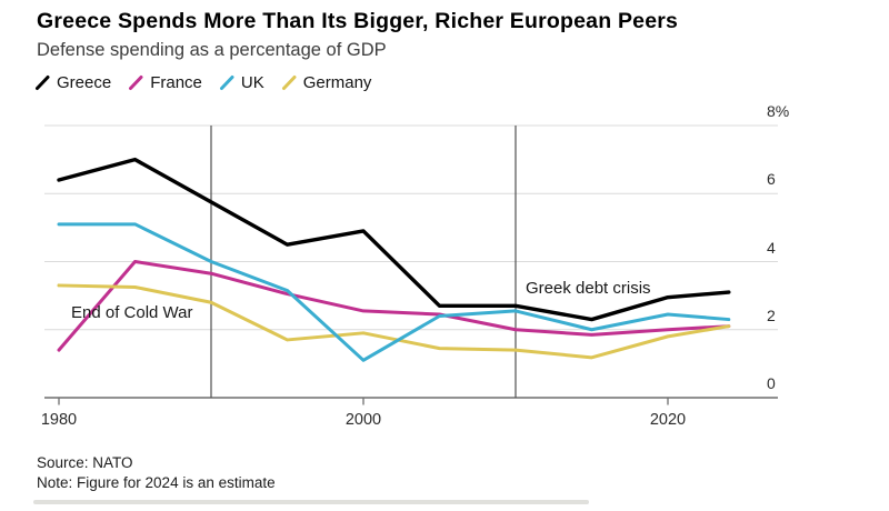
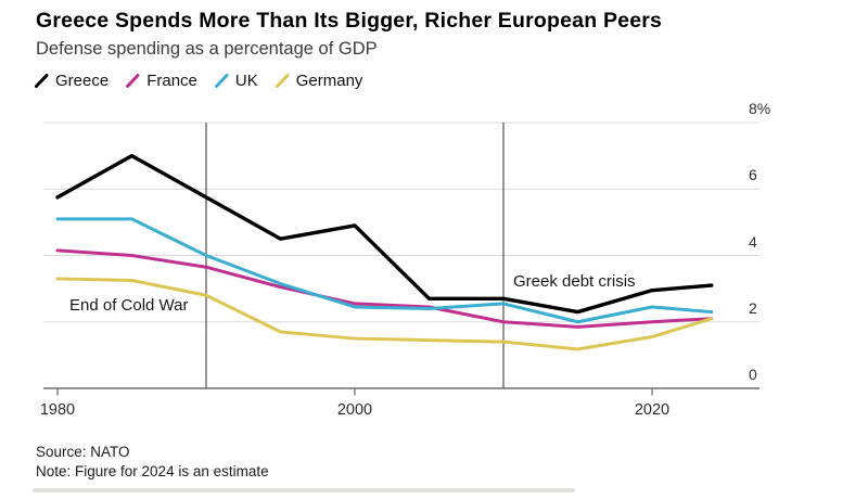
Greece/1980: 6.4% -> 5.8%
France/1980: 1.4% -> 4.2%
UK/2000: 1.1% -> 2.5%
Germany/2000: 1.9% -> 1.5%
Germany/2020: 1.8% -> 1.6%
